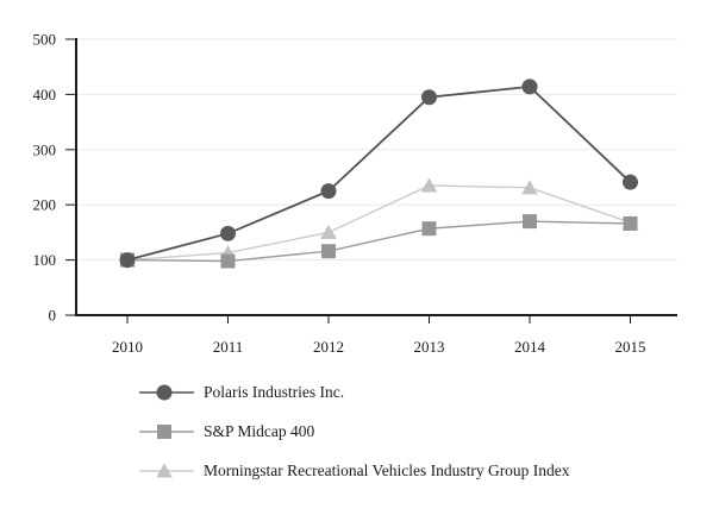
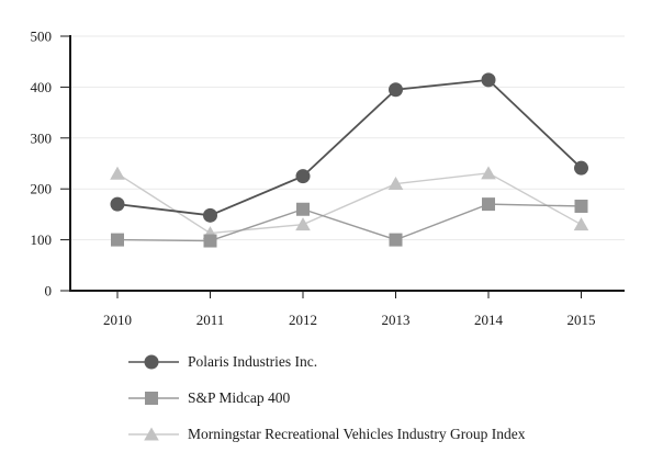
Polaris Industries Inc./2010: 100 -> 170
Morningstar Recreational Vehicles Industry Group Index/2010: 100 -> 230
S&P Midcap 400/2012: 120 -> 160
Morningstar Recreational Vehicles Industry Group Index/2012: 150 -> 130
S&P Midcap 400/2013: 160 -> 100
Morningstar Recreational Vehicles Industry Group Index/2013: 240 -> 210
Morningstar Recreational Vehicles Industry Group Index/2015: 170 -> 130
